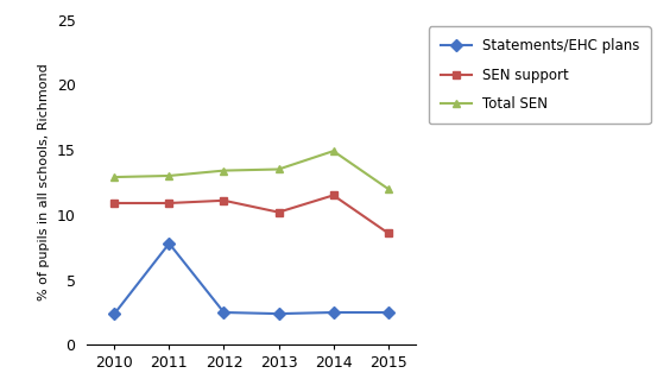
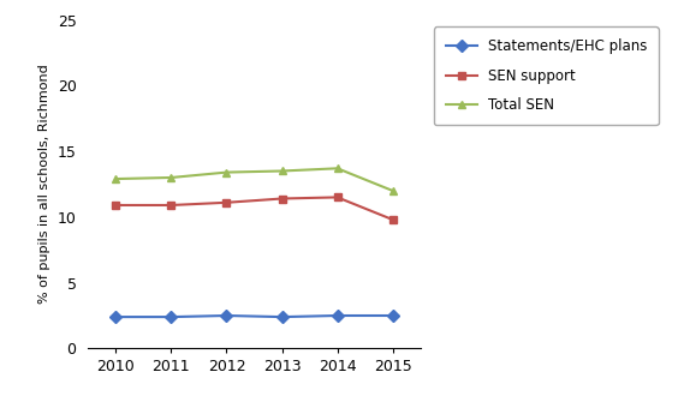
Statements/EHC plans/2011: 7.8 -> 2.4
SEN support/2013: 10.2 -> 11.4
Total SEN/2014: 14.9 -> 13.7
SEN support/2015: 8.6 -> 9.8
